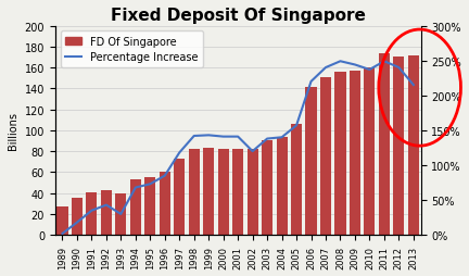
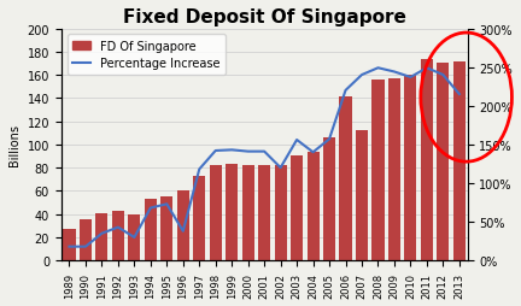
Percentage Increase/1989: 2% -> 18%
Percentage Increase/1996: 85% -> 38%
Percentage Increase/2003: 138% -> 156%
FD Of Singapore/2007: 151 -> 112
